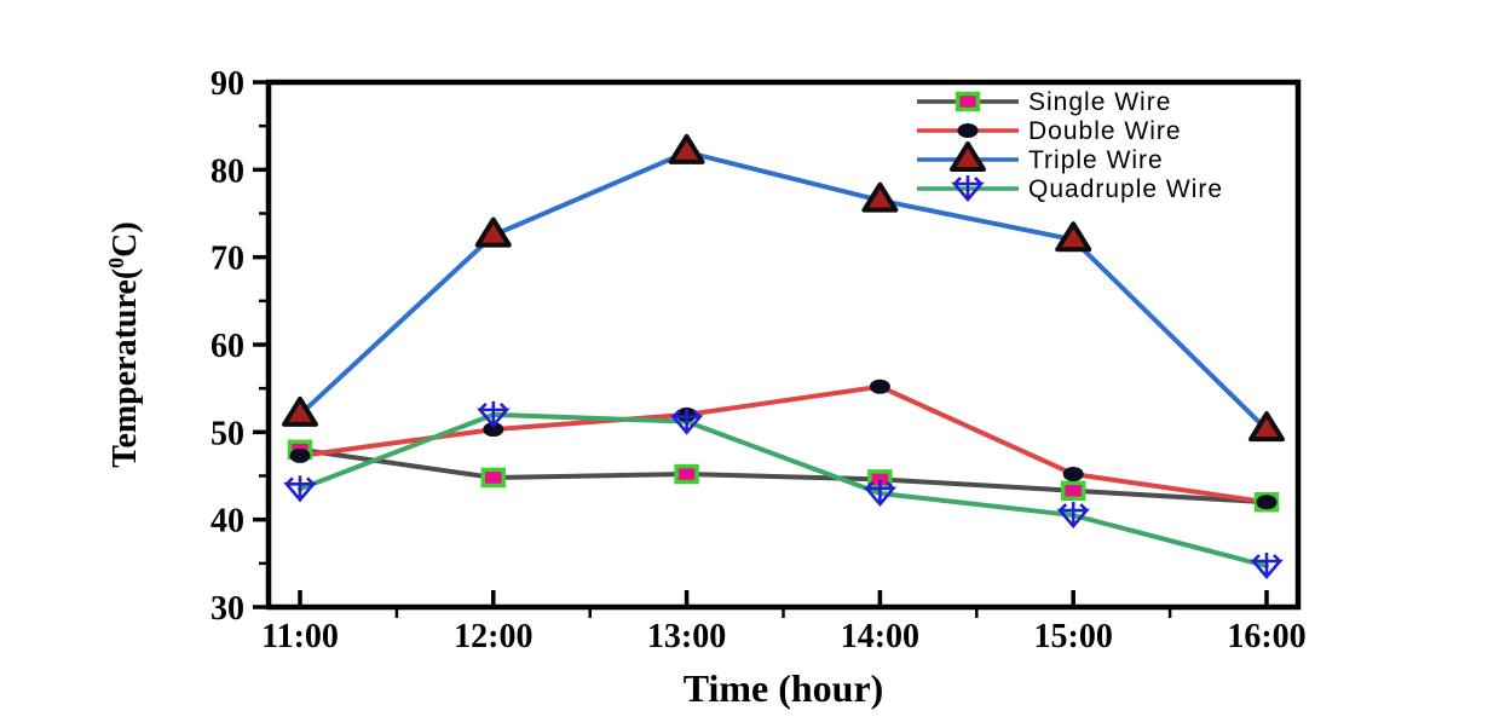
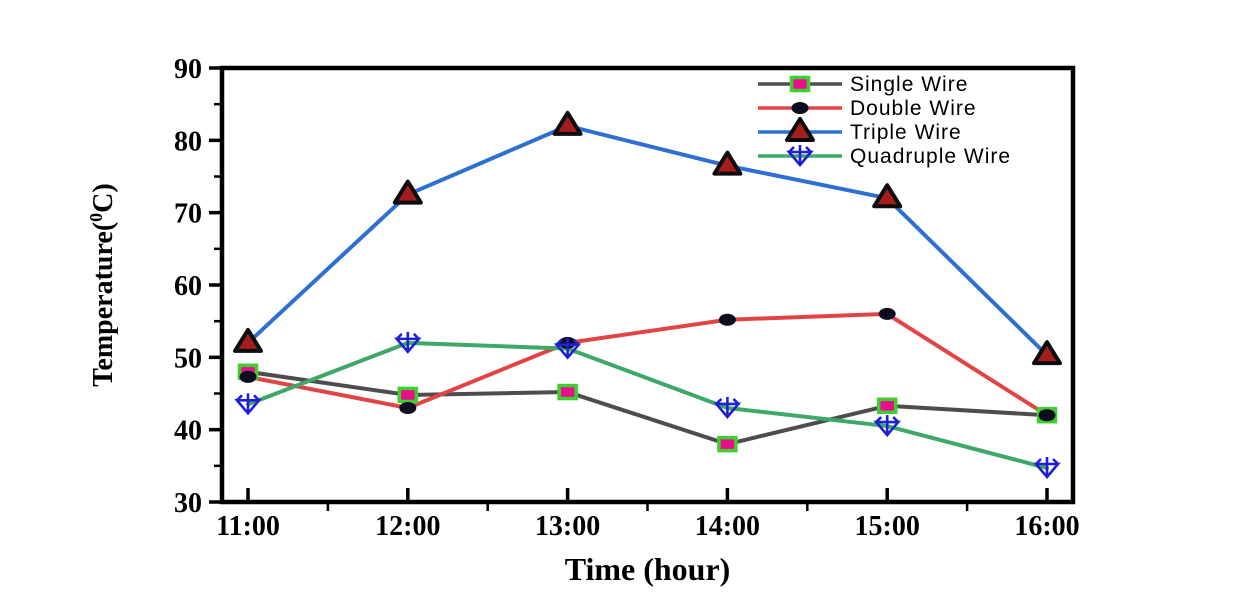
Double Wire/12:00: 50 -> 43
Single Wire/14:00: 45 -> 38
Double Wire/15:00: 45 -> 56
